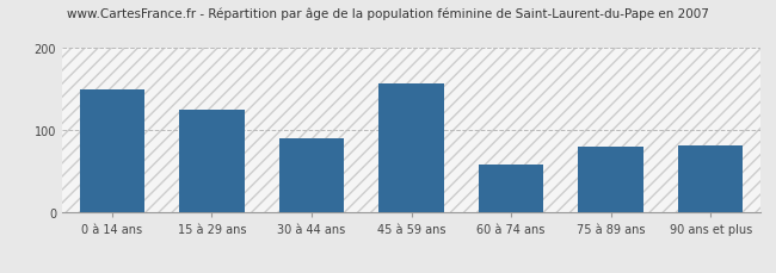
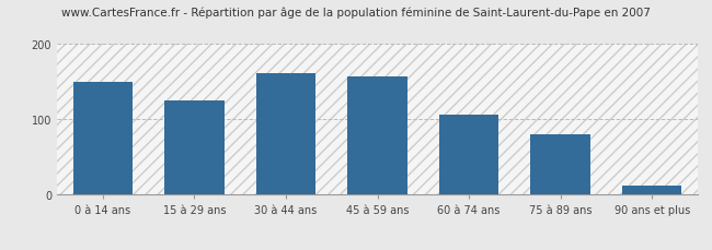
30 à 44 ans: 90 -> 162
60 à 74 ans: 58 -> 106
90 ans et plus: 82 -> 12
